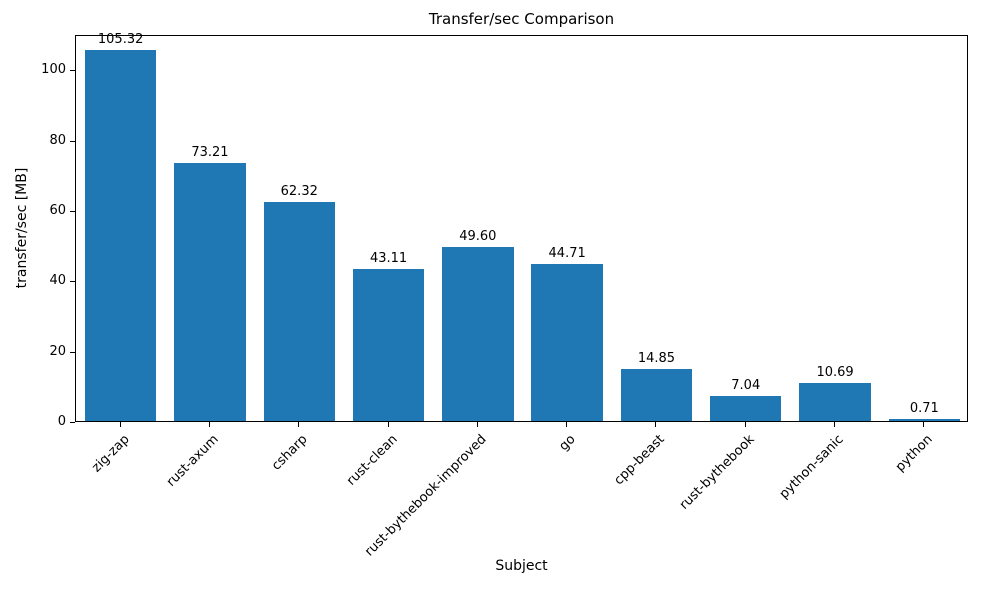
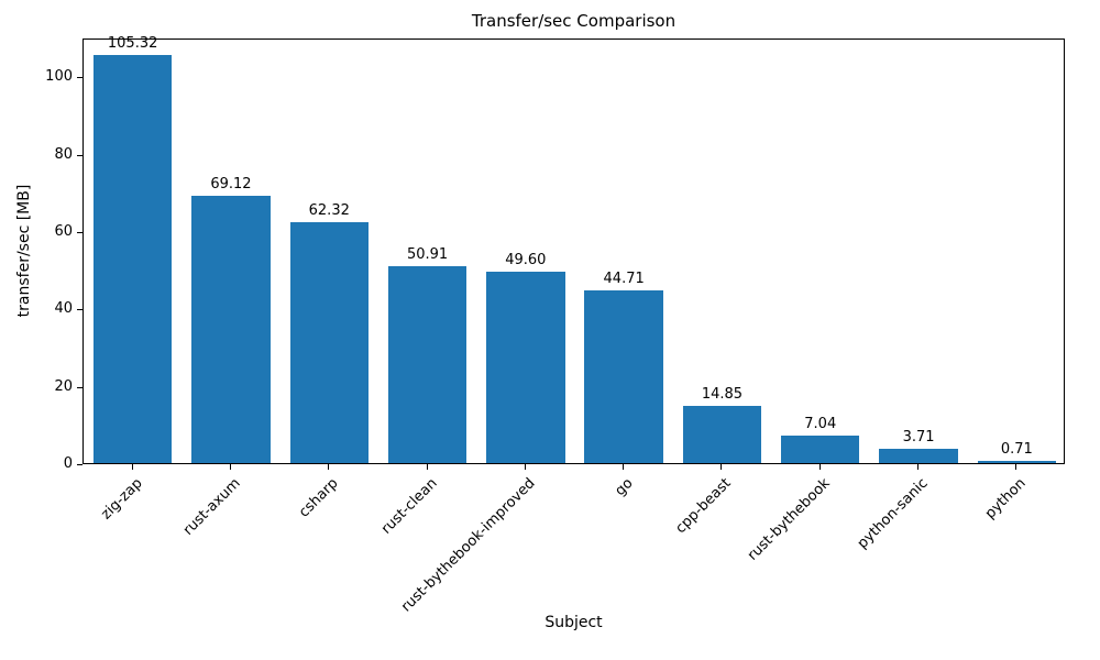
rust-axum: 73.21 -> 69.12
rust-clean: 43.11 -> 50.91
python-sanic: 10.69 -> 3.71
